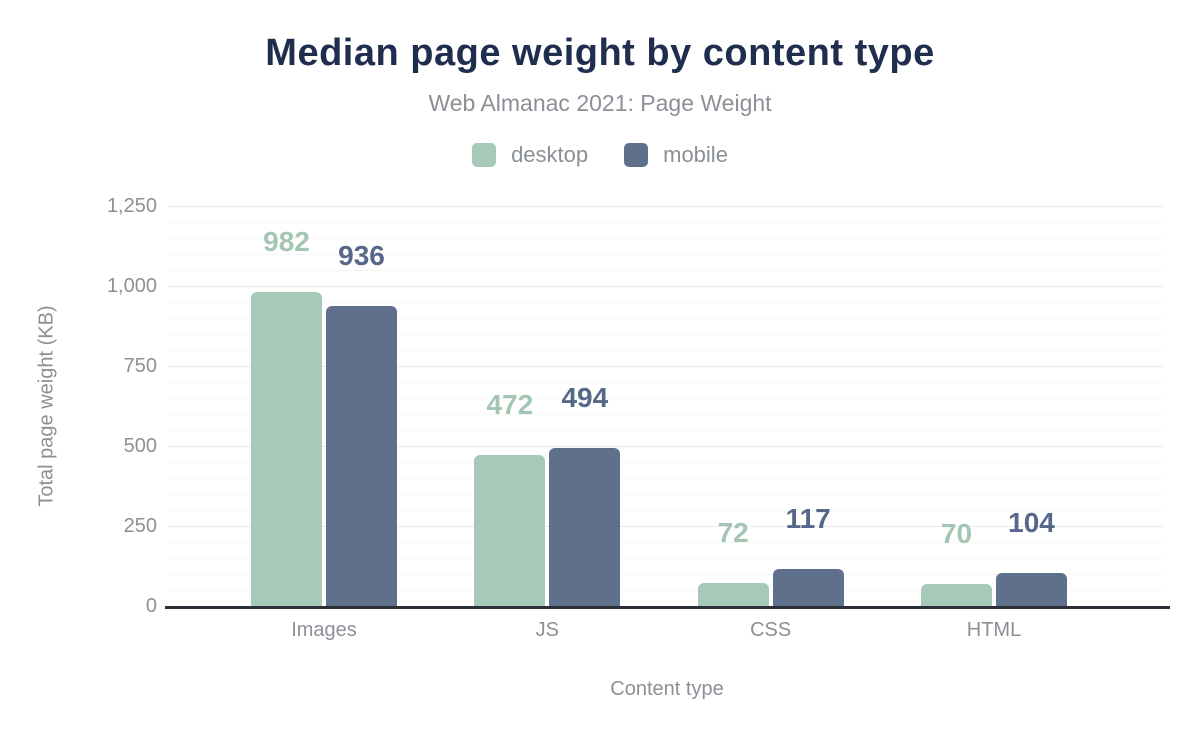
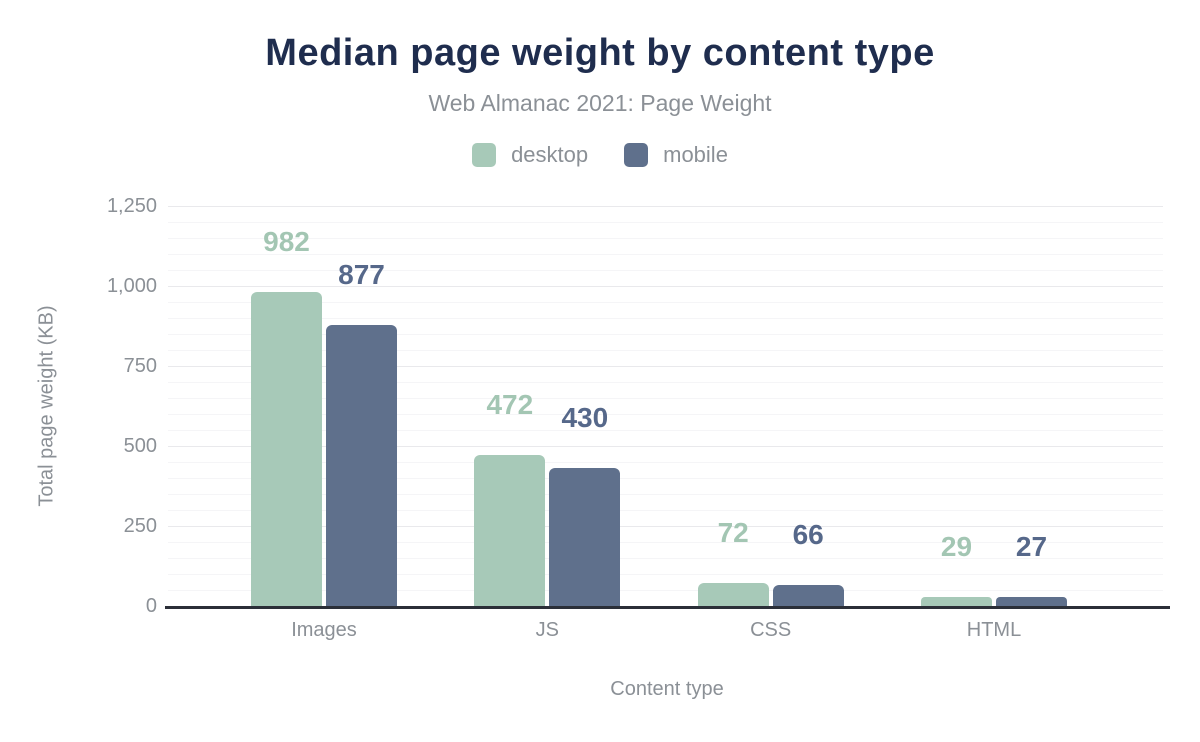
mobile/Images: 936 -> 877
mobile/JS: 494 -> 430
mobile/CSS: 117 -> 66
desktop/HTML: 70 -> 29
mobile/HTML: 104 -> 27
